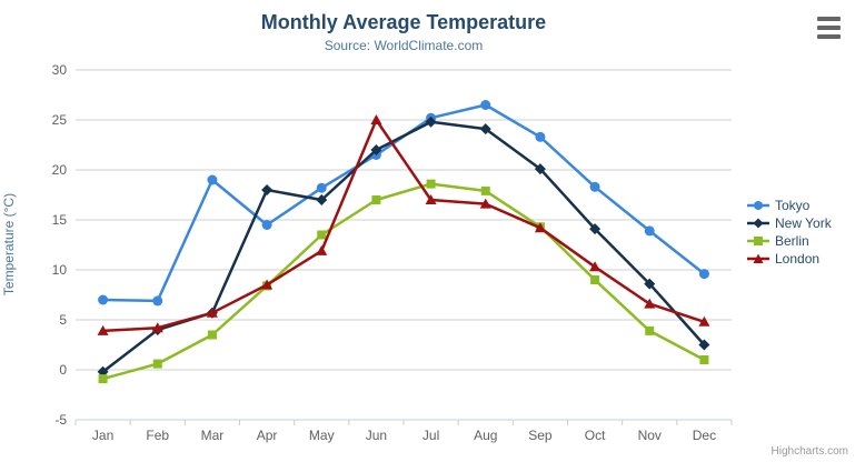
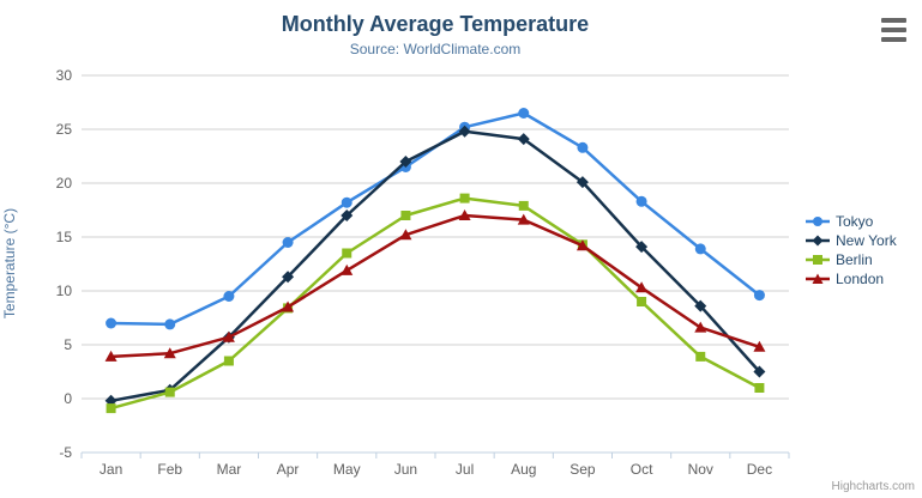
New York/Feb: 4 -> 1
Tokyo/Mar: 19 -> 10
New York/Apr: 18 -> 11
London/Jun: 25 -> 15
